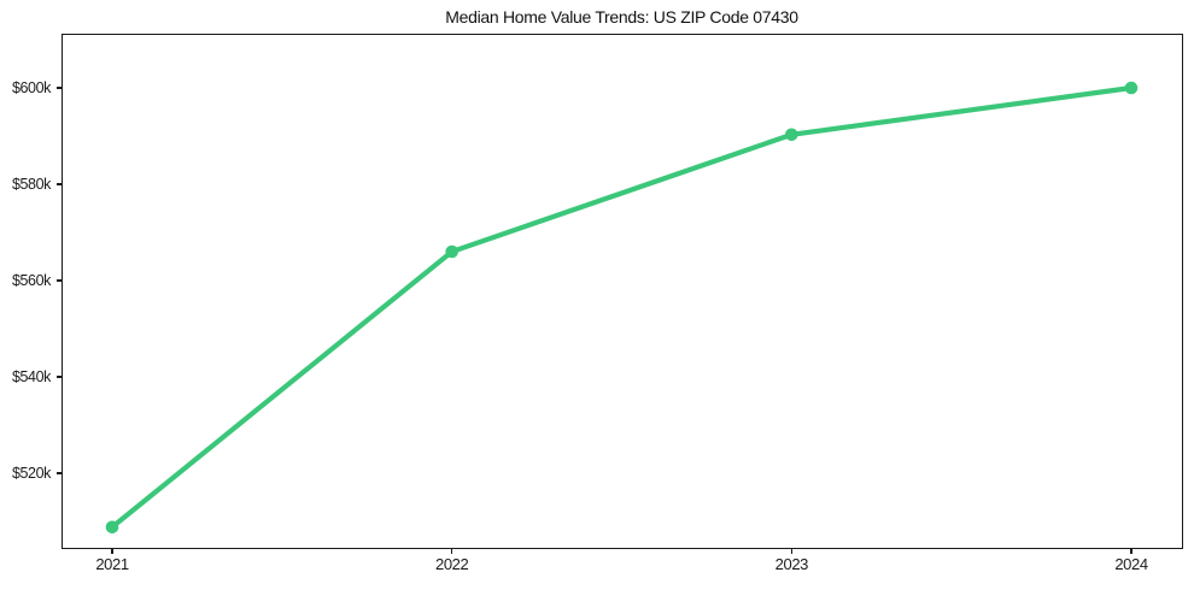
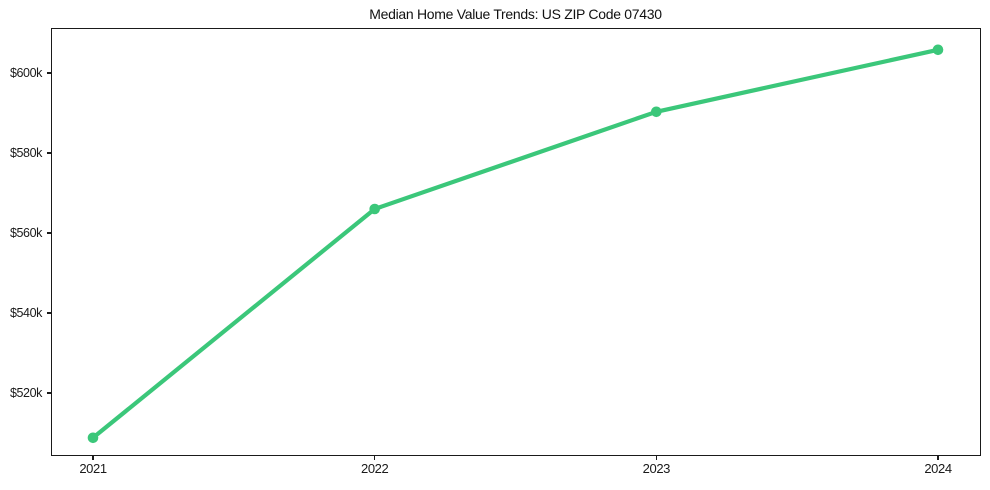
2024: $600k -> $606k
